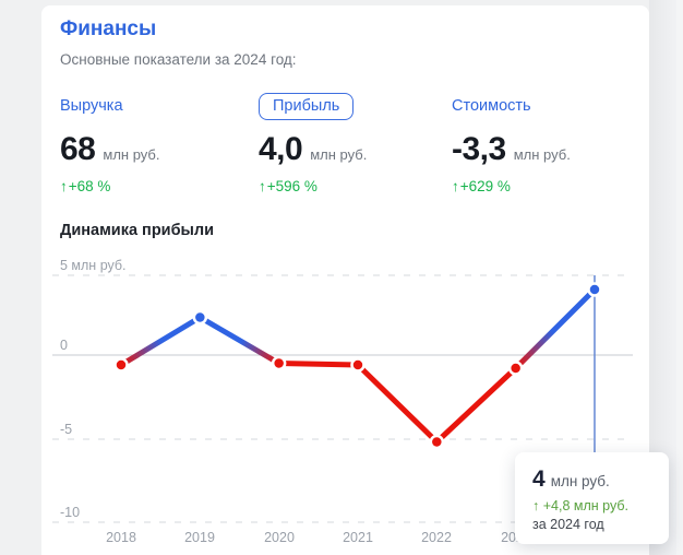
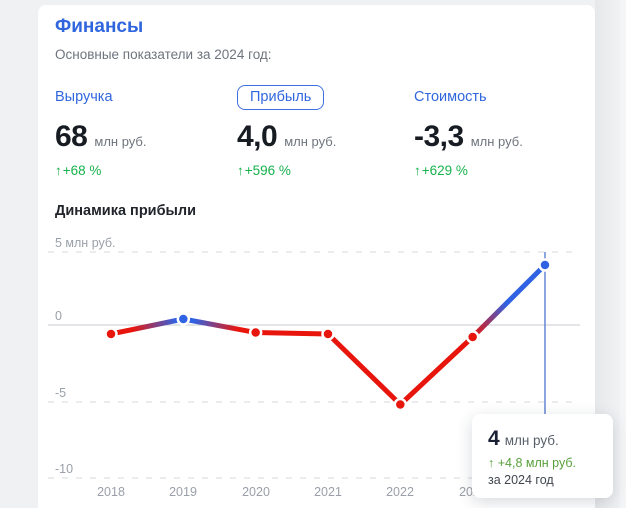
2019: 2.3 -> 0.4
